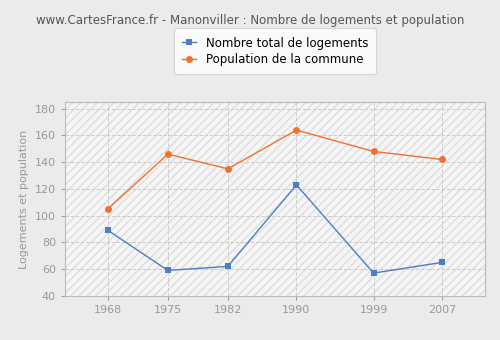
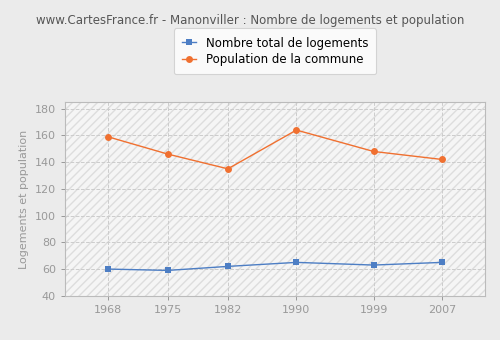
Nombre total de logements/1968: 89 -> 60
Population de la commune/1968: 105 -> 159
Nombre total de logements/1990: 123 -> 65
Nombre total de logements/1999: 57 -> 63
